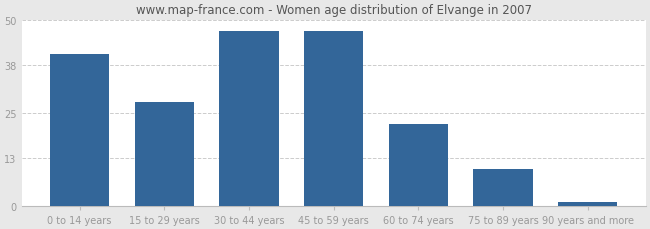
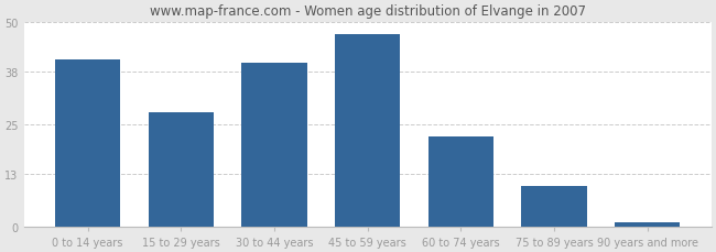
30 to 44 years: 47 -> 40
